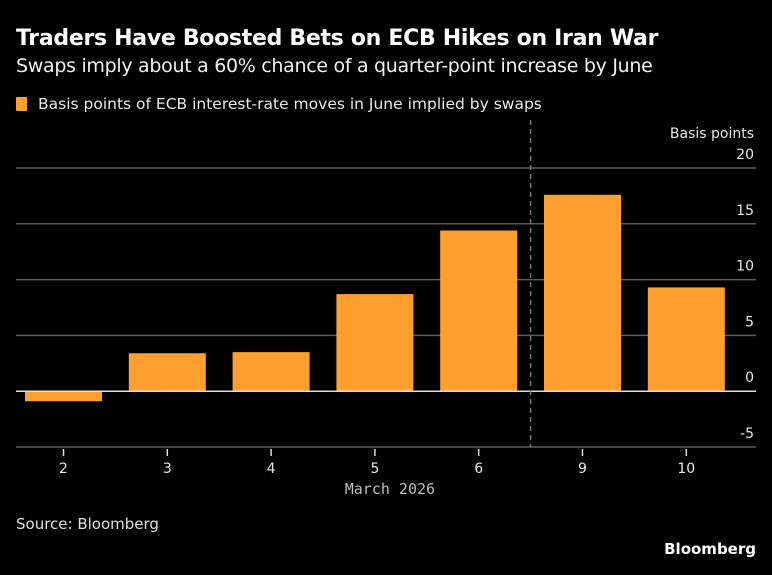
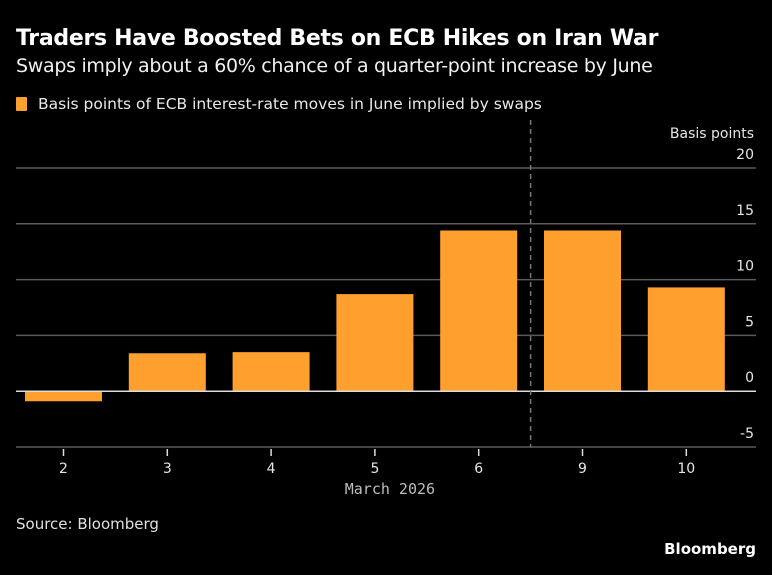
9: 17.6 -> 14.4
